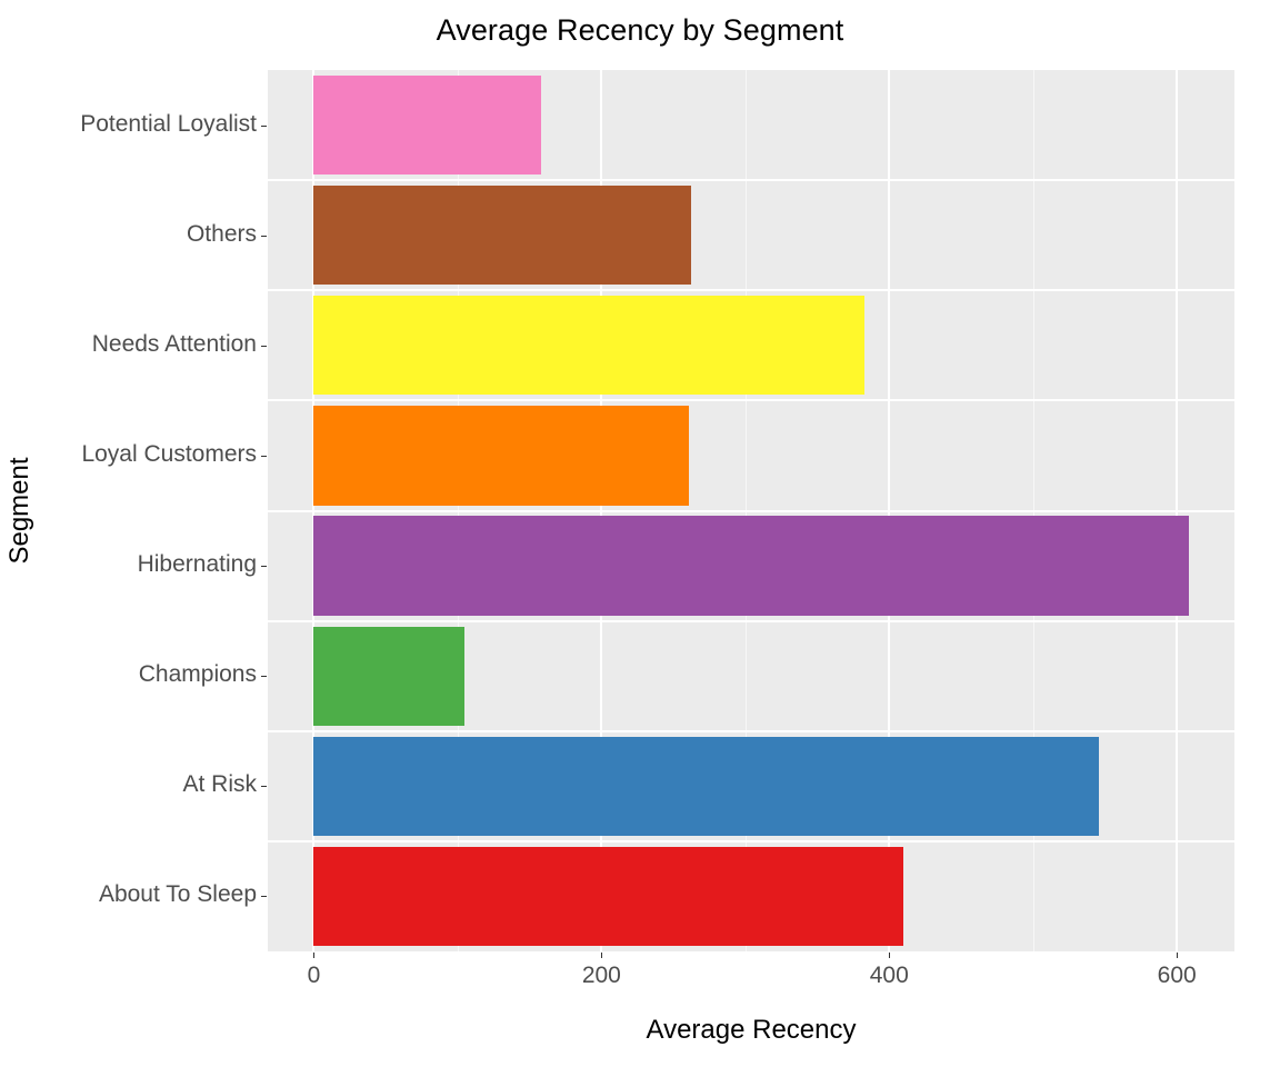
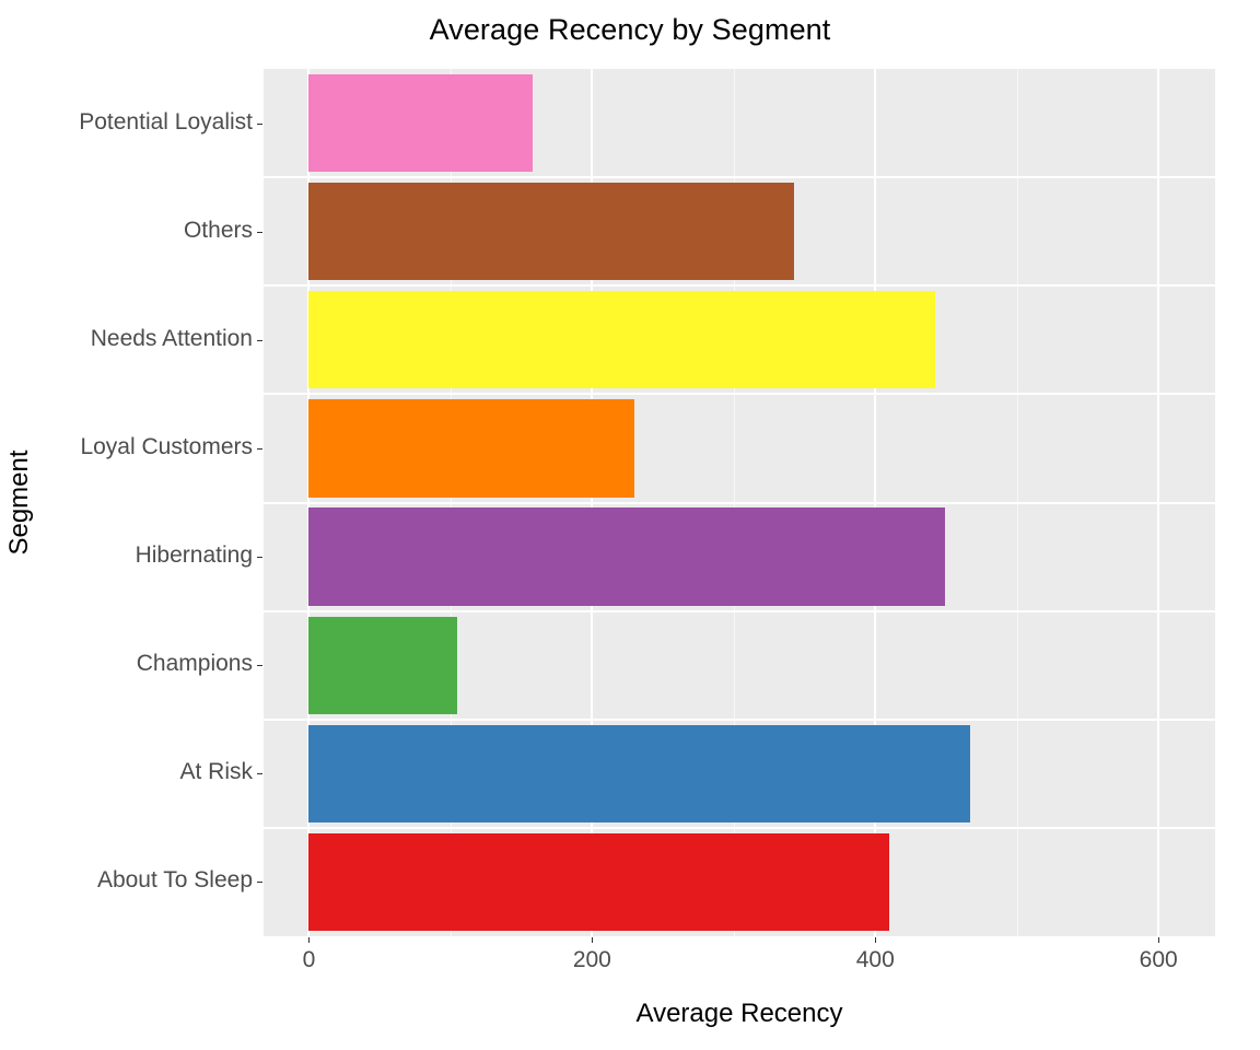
At Risk: 546 -> 467
Hibernating: 608 -> 449
Loyal Customers: 261 -> 230
Needs Attention: 383 -> 442
Others: 262 -> 343
